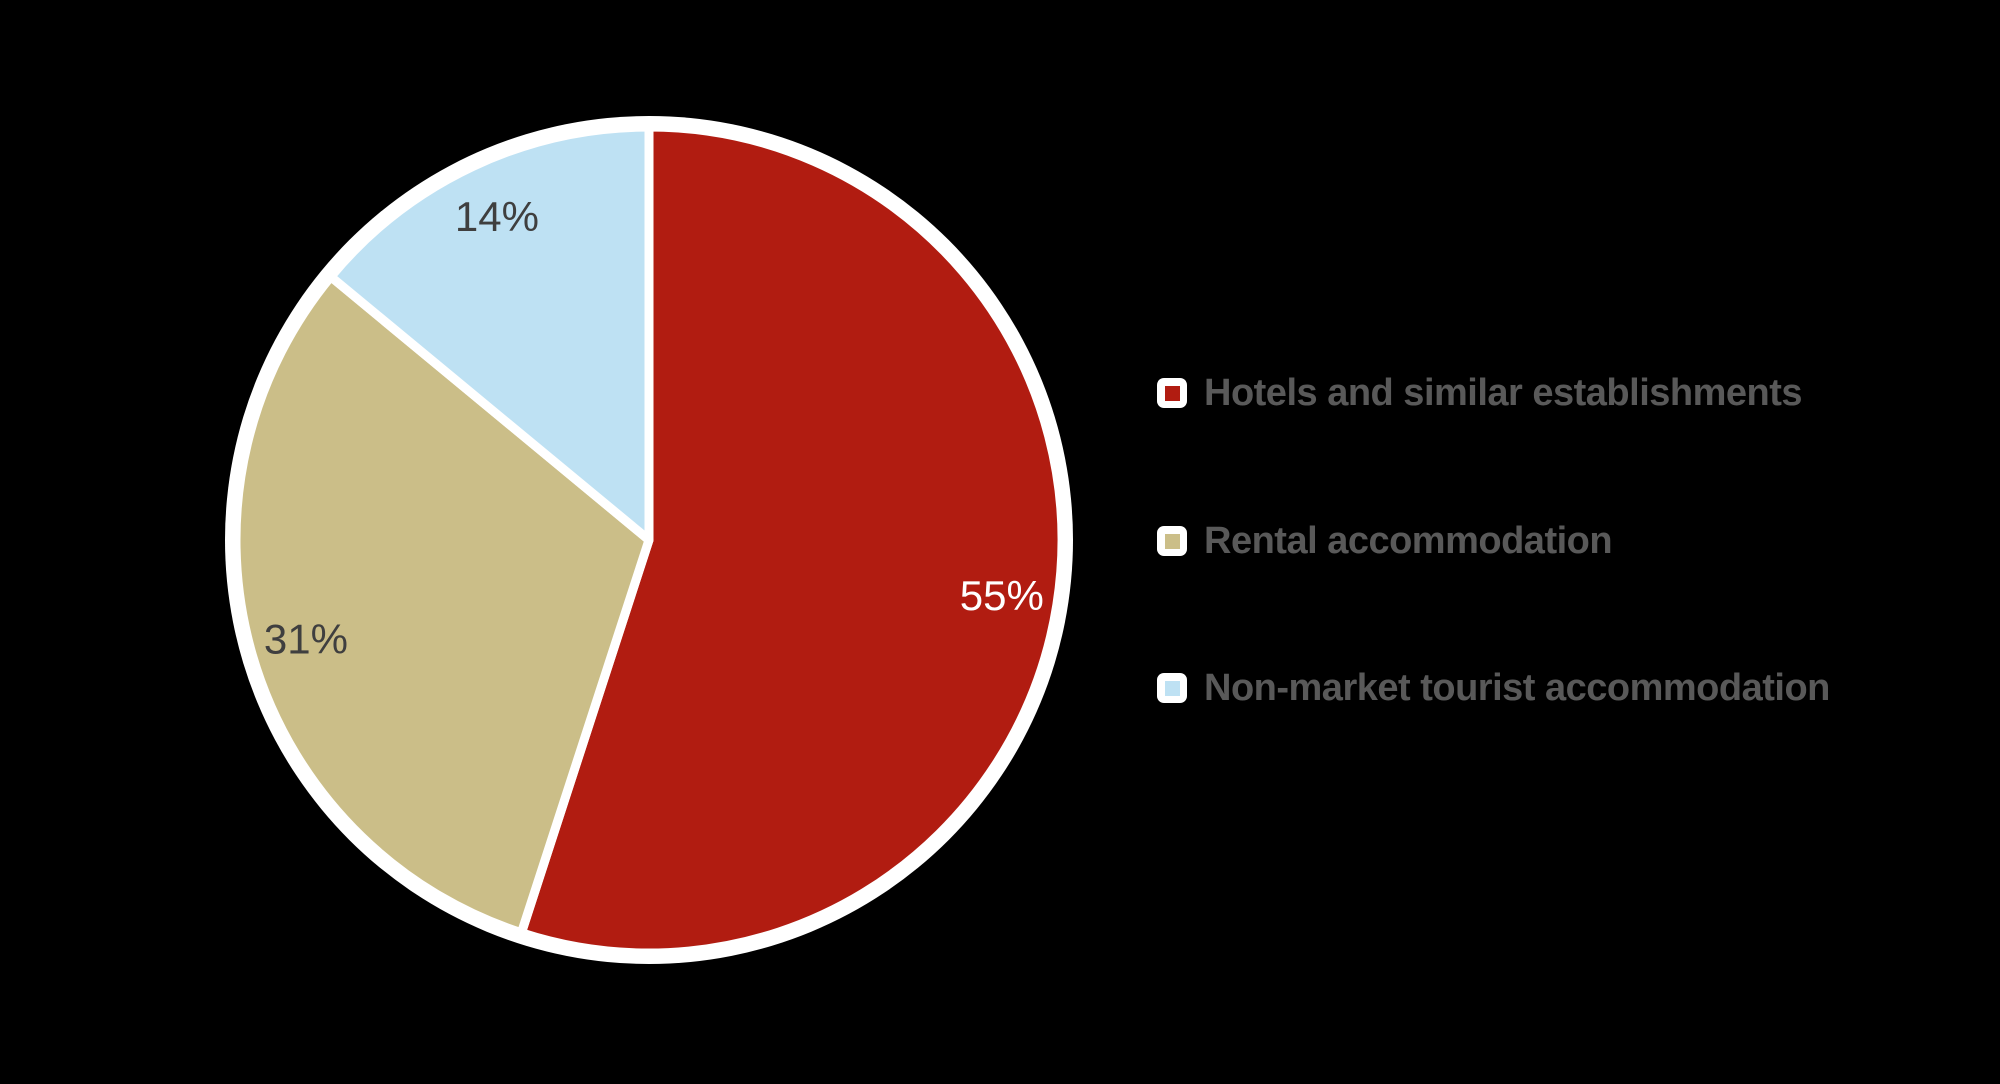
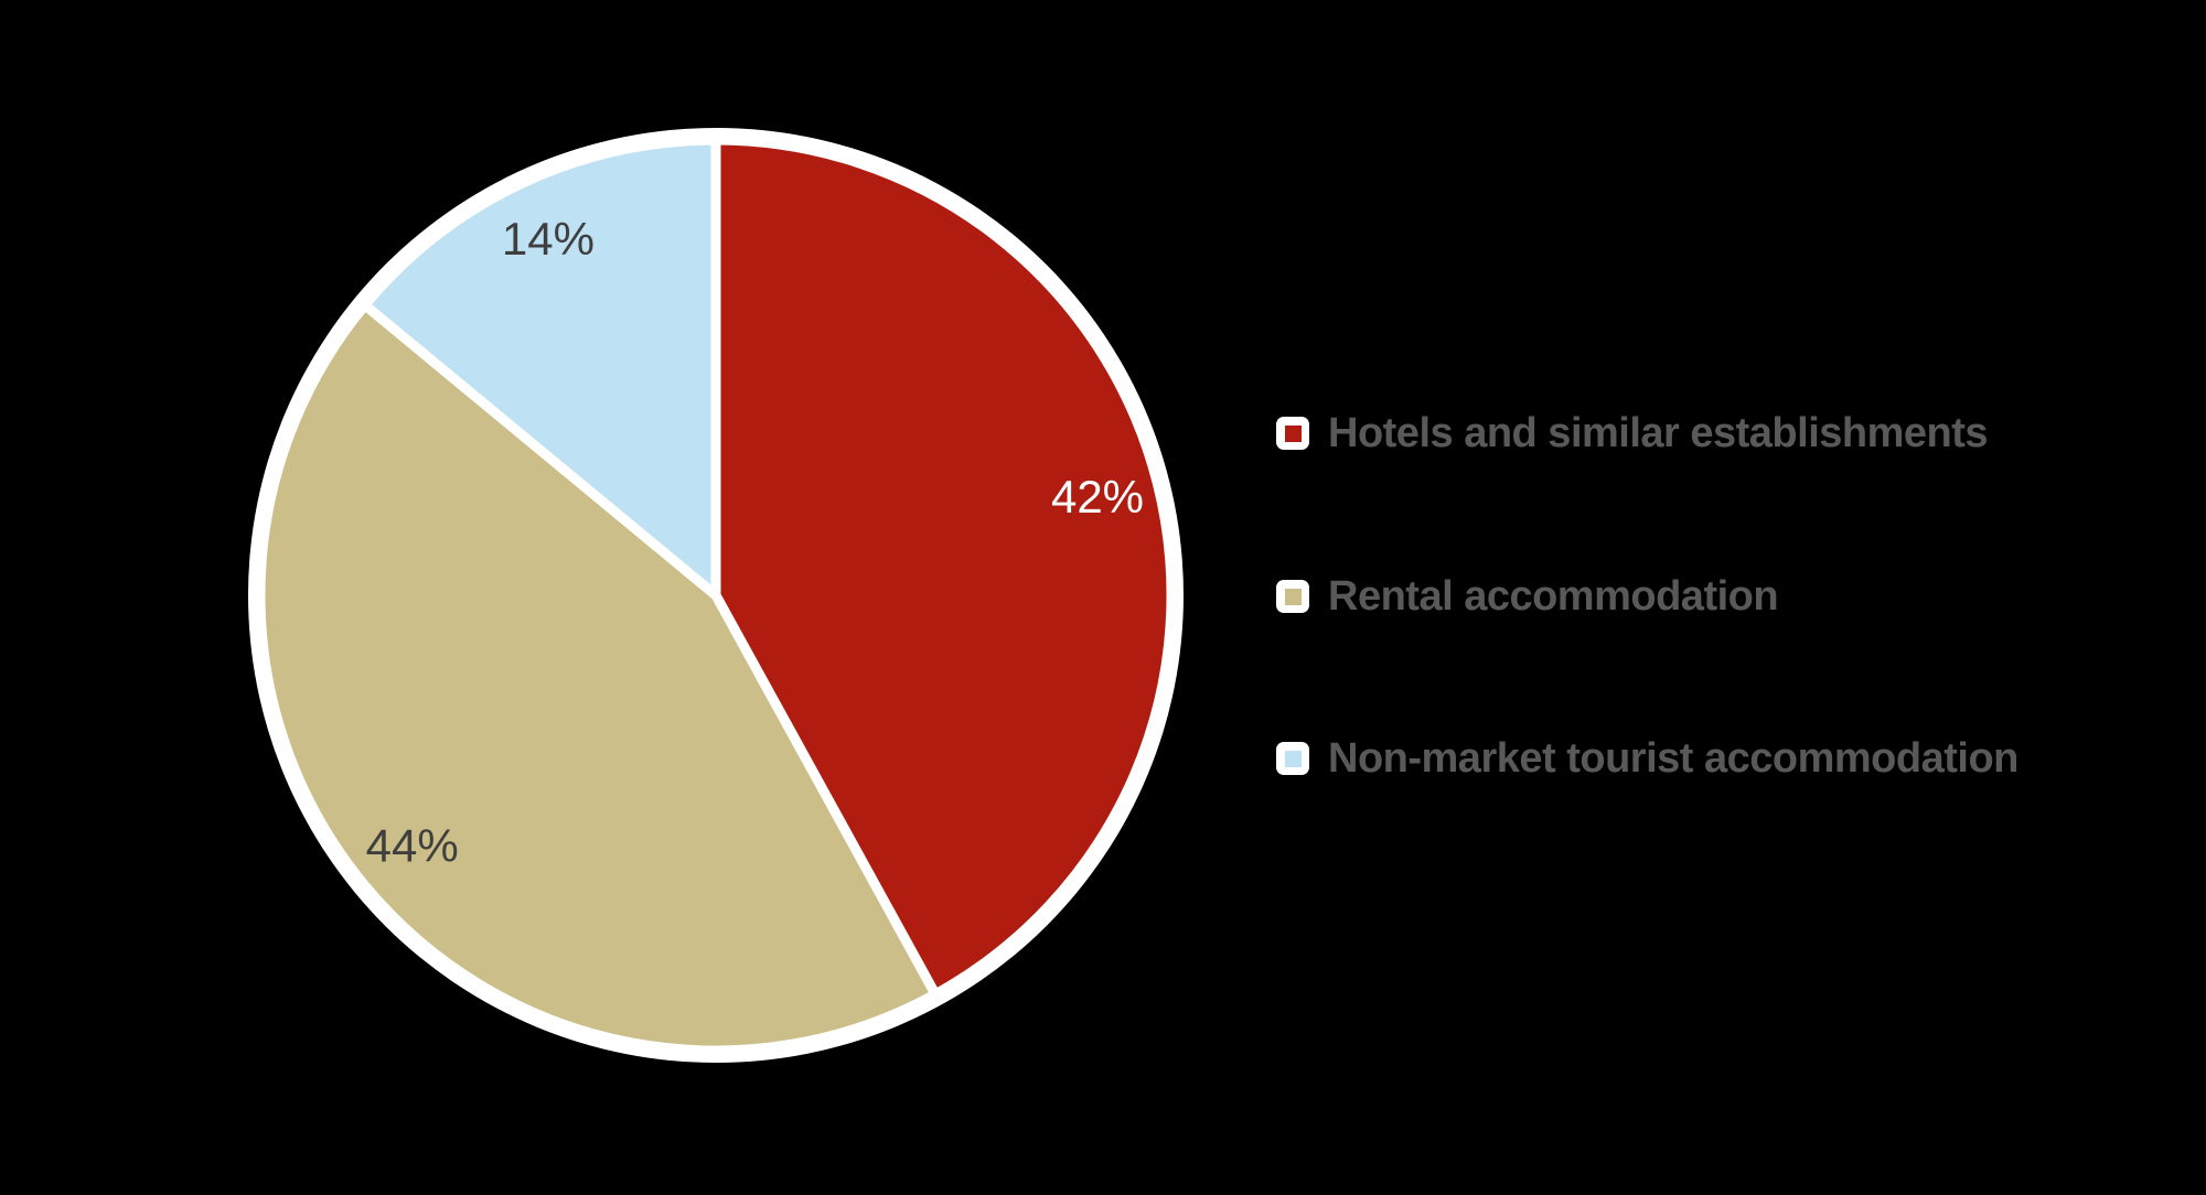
Hotels and similar establishments: 55% -> 42%
Rental accommodation: 31% -> 44%
